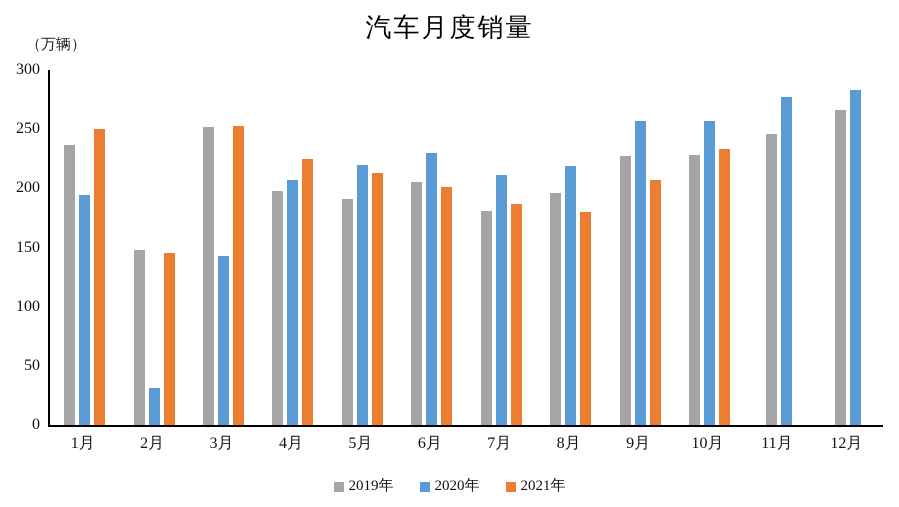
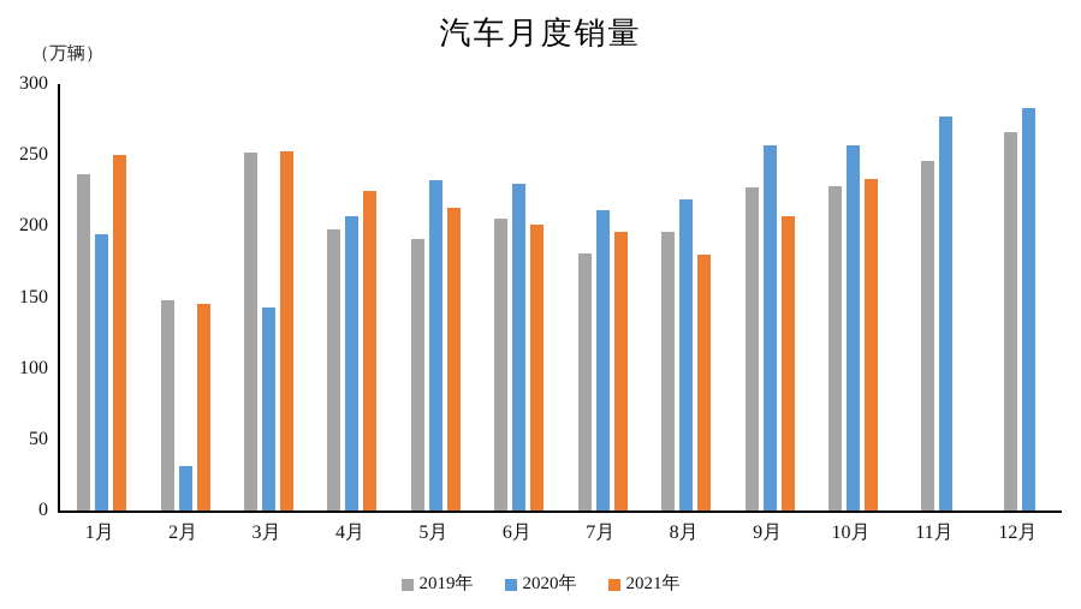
2020年/5月: 219 -> 232
2021年/7月: 186 -> 196
